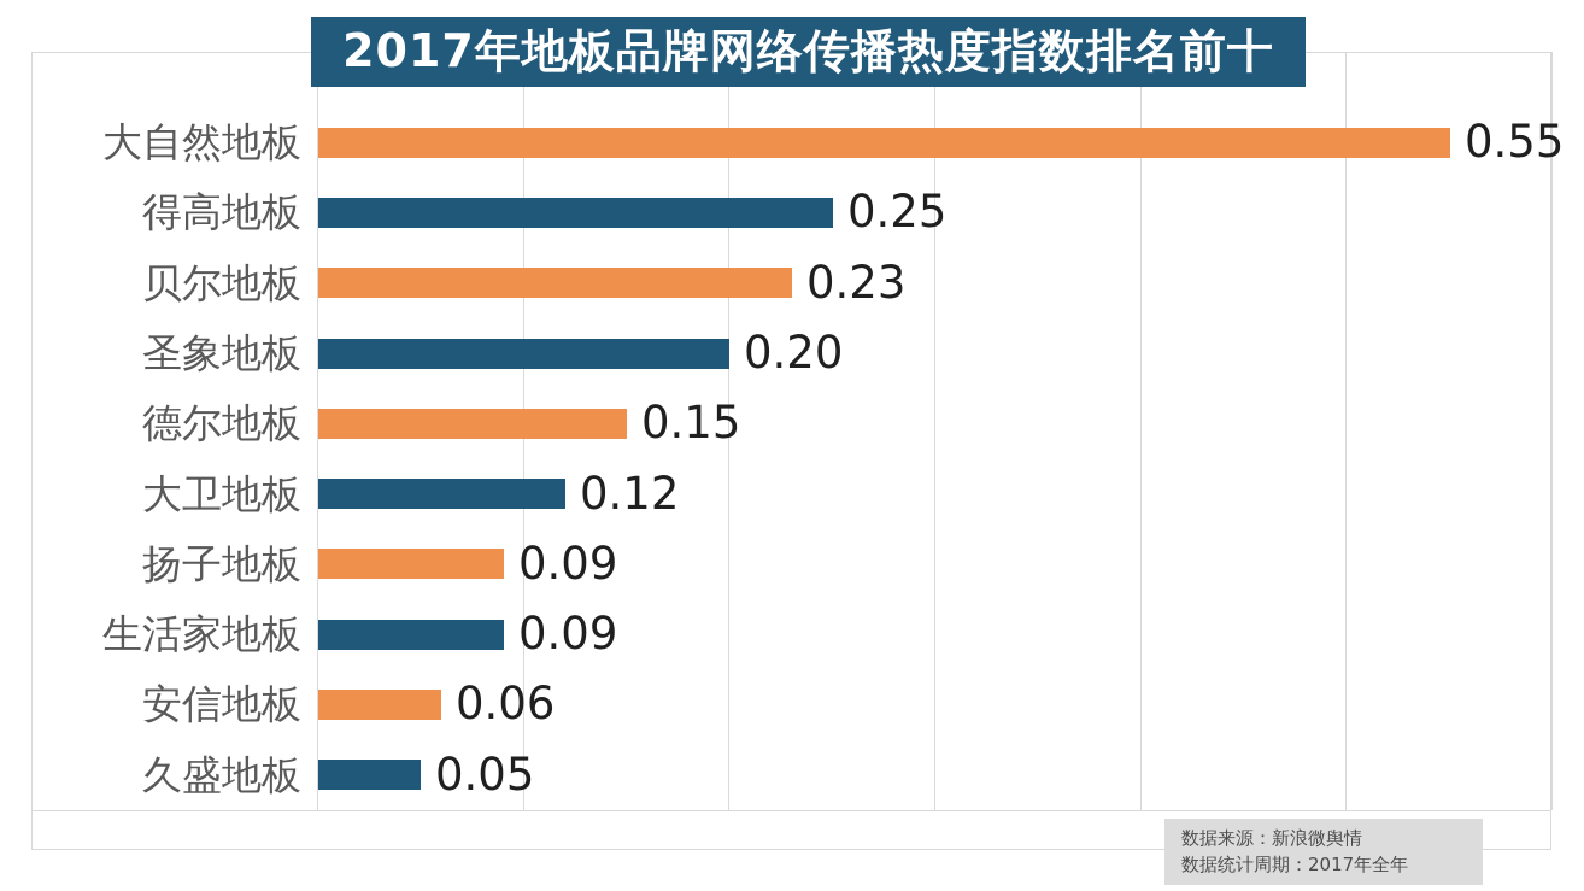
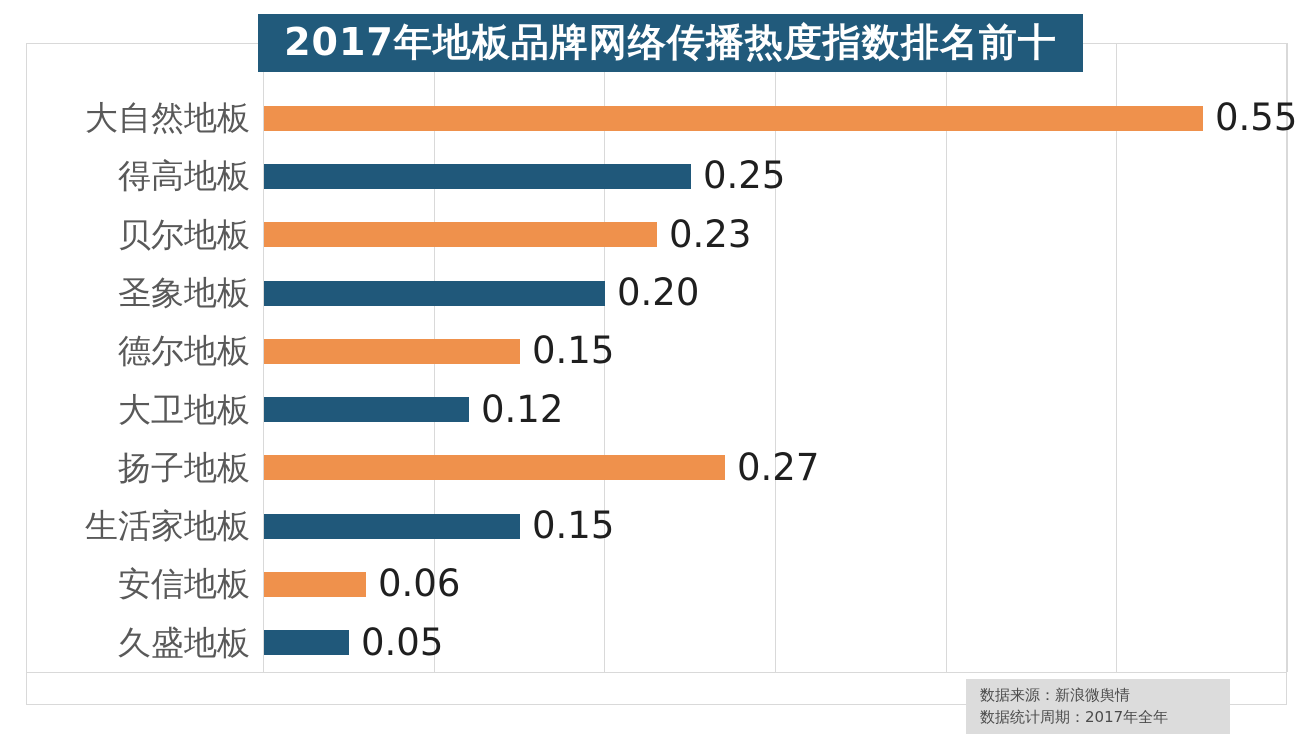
扬子地板: 0.09 -> 0.27
生活家地板: 0.09 -> 0.15
